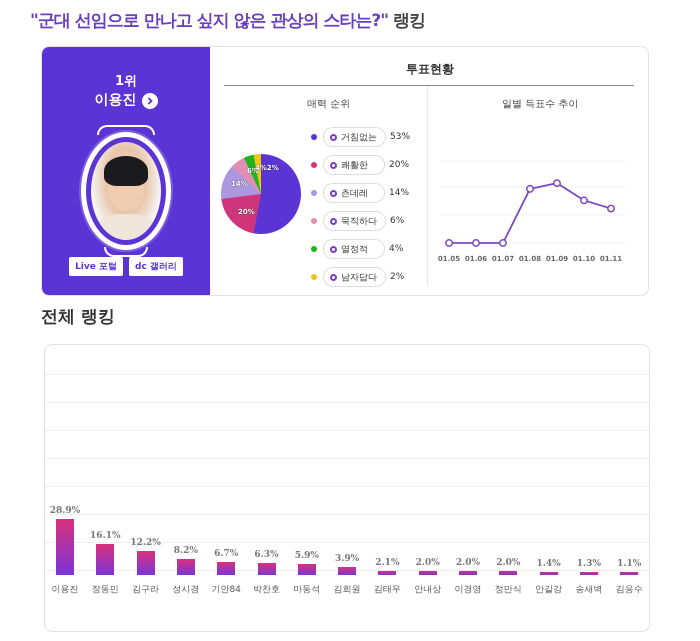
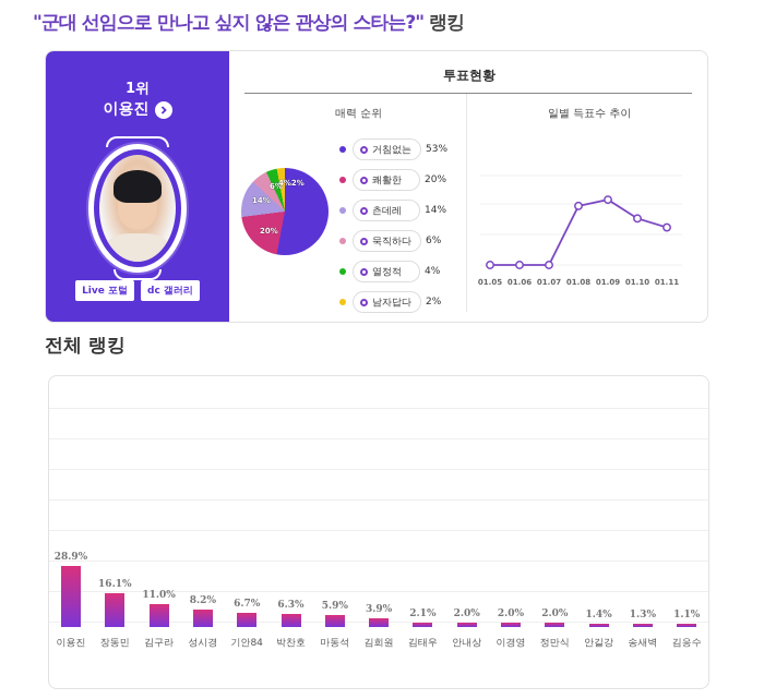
전체 랭킹/김구라: 12.2% -> 11.0%
